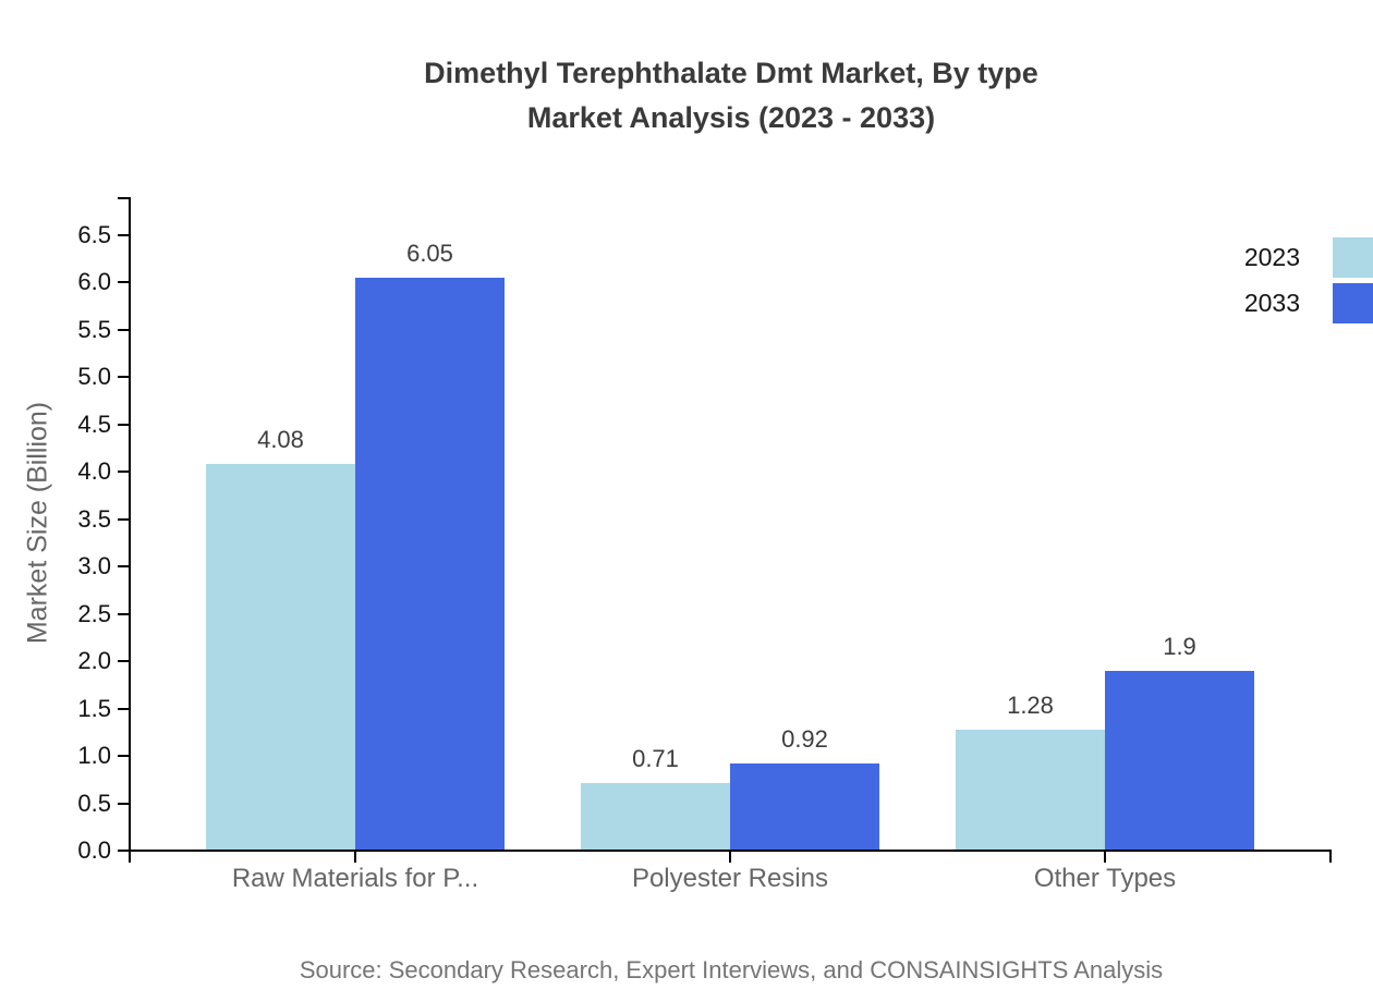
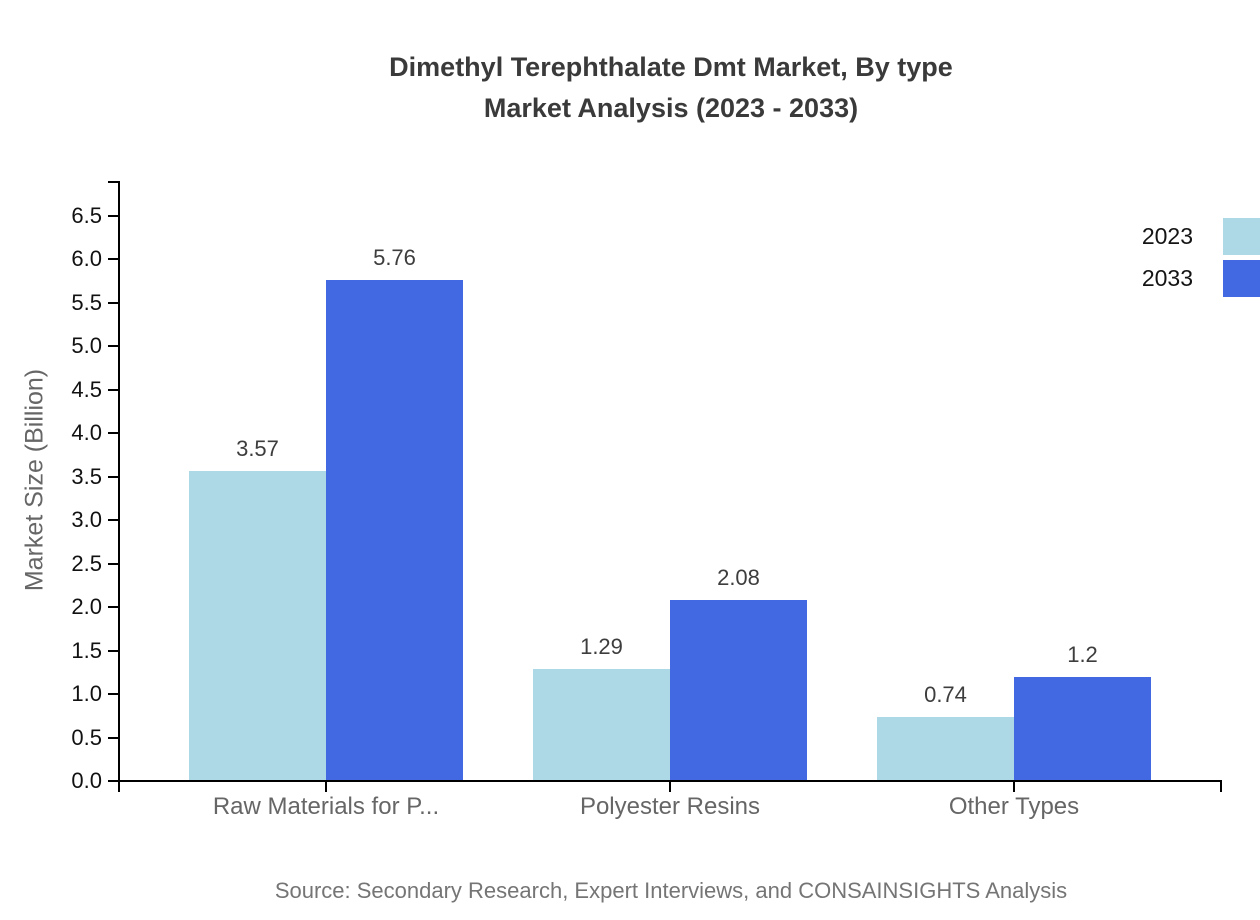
2023/Raw Materials for P...: 4.08 -> 3.57
2033/Raw Materials for P...: 6.05 -> 5.76
2023/Polyester Resins: 0.71 -> 1.29
2033/Polyester Resins: 0.92 -> 2.08
2023/Other Types: 1.28 -> 0.74
2033/Other Types: 1.9 -> 1.2
